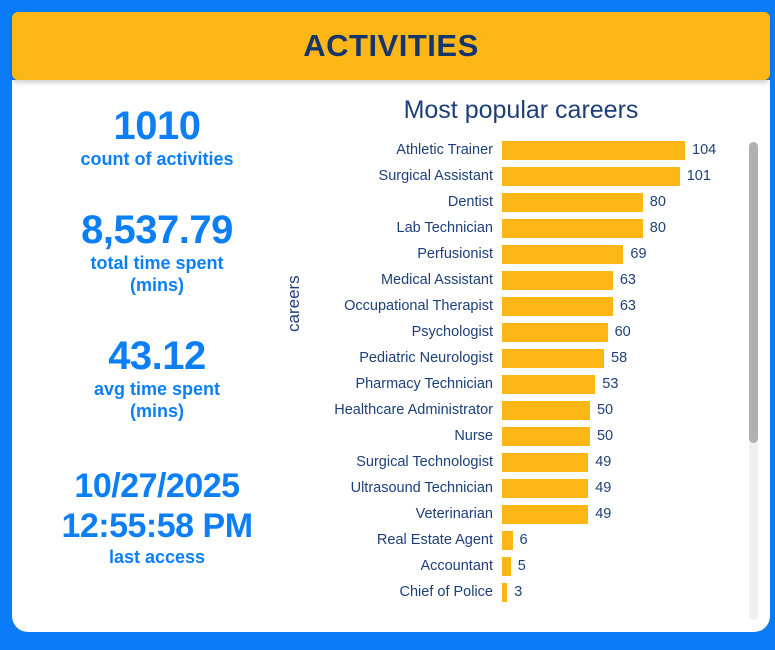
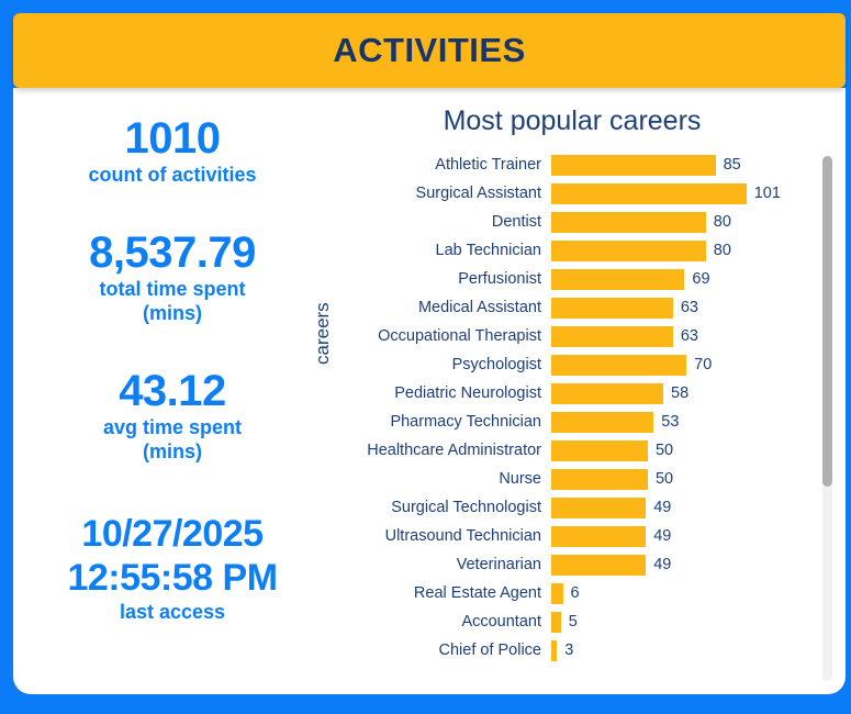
Athletic Trainer: 104 -> 85
Psychologist: 60 -> 70
